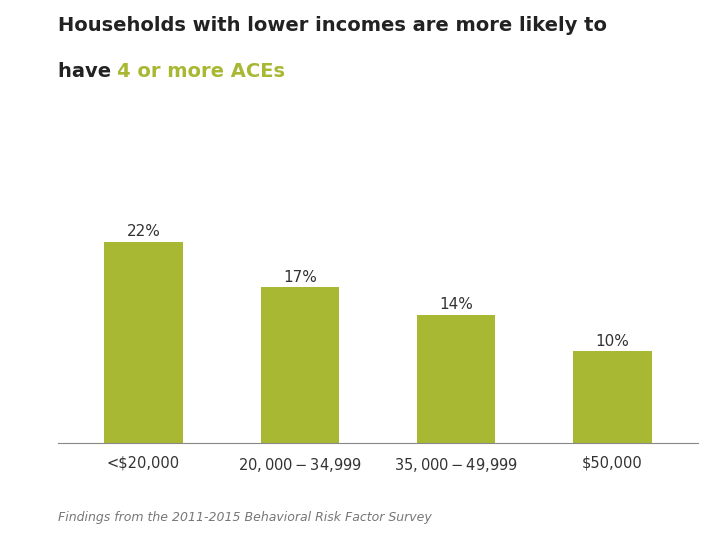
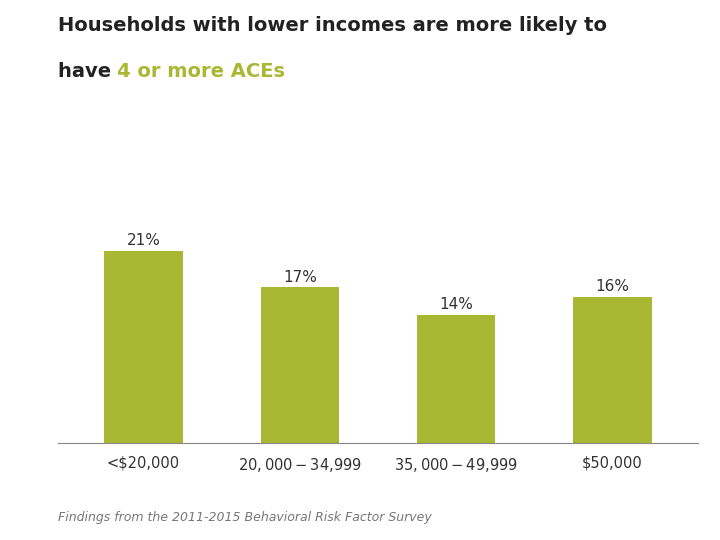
<$20,000: 22% -> 21%
$50,000: 10% -> 16%
